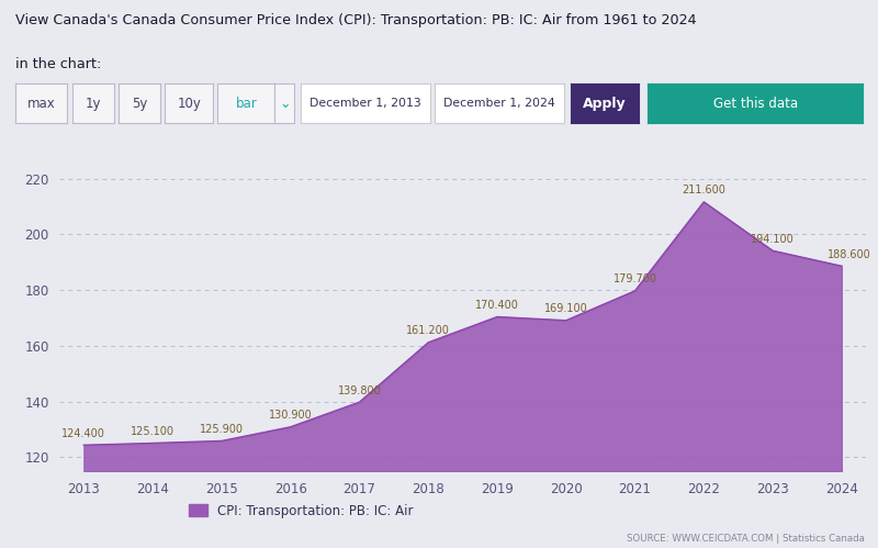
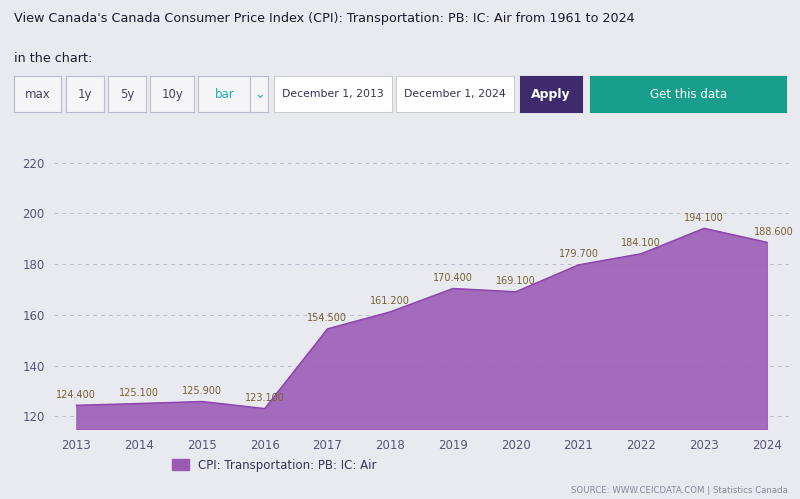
2016: 130.900 -> 123.100
2017: 139.800 -> 154.500
2022: 211.600 -> 184.100
